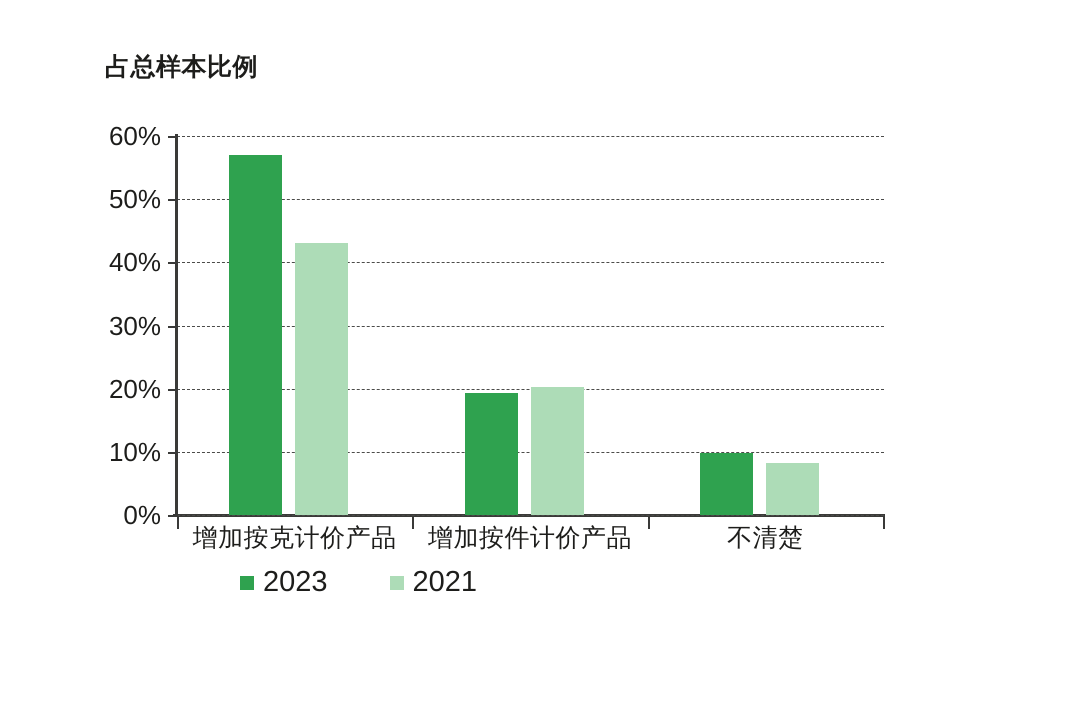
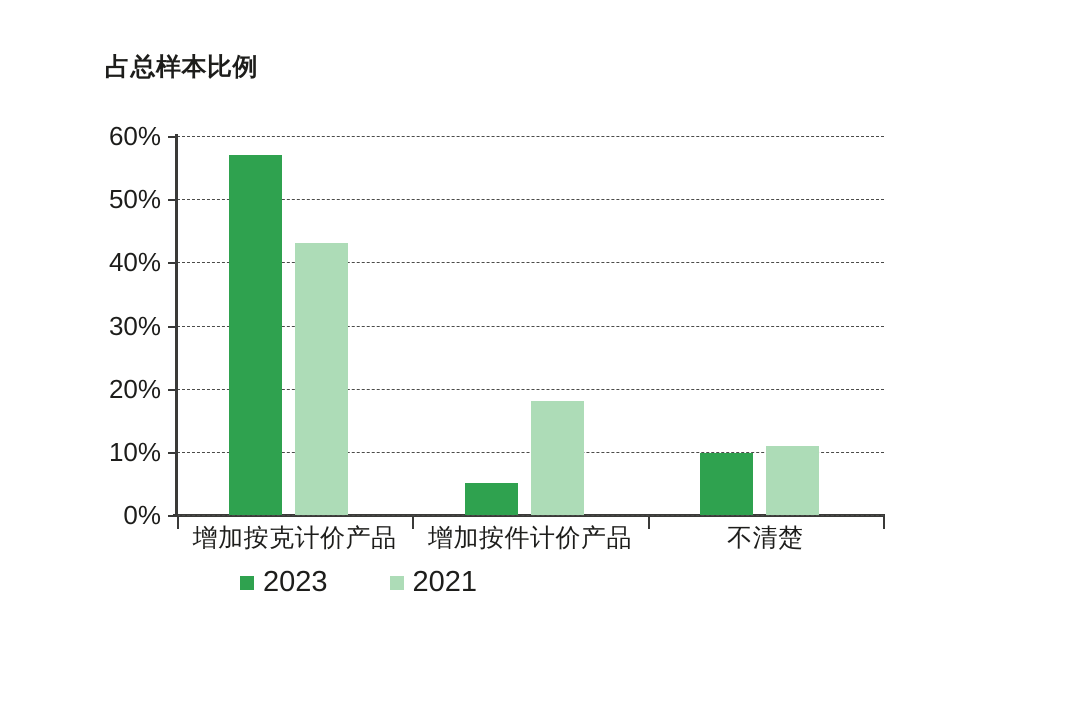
2023/增加按件计价产品: 19% -> 5%
2021/增加按件计价产品: 20% -> 18%
2021/不清楚: 8% -> 11%
